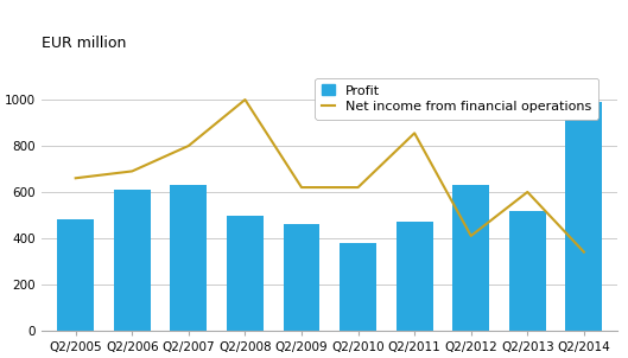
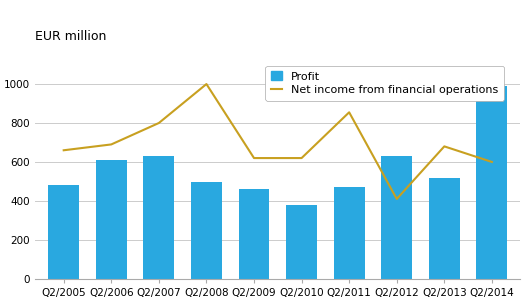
Net income from financial operations/Q2/2013: 600 -> 680
Net income from financial operations/Q2/2014: 340 -> 600
